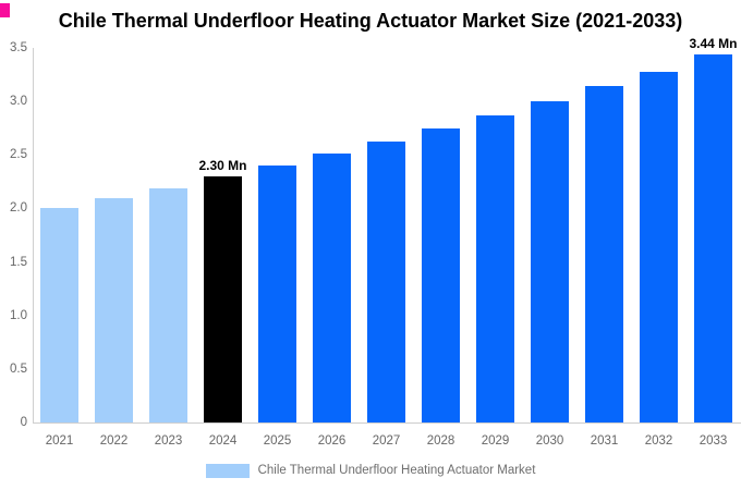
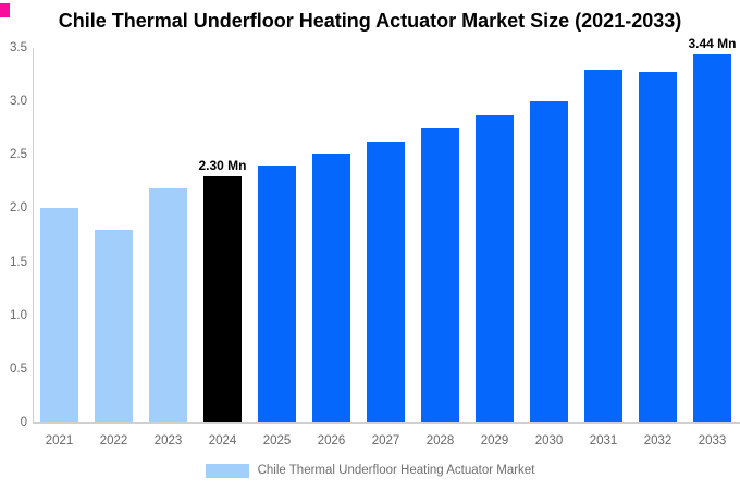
2022: 2.1 -> 1.8
2031: 3.1 -> 3.3
